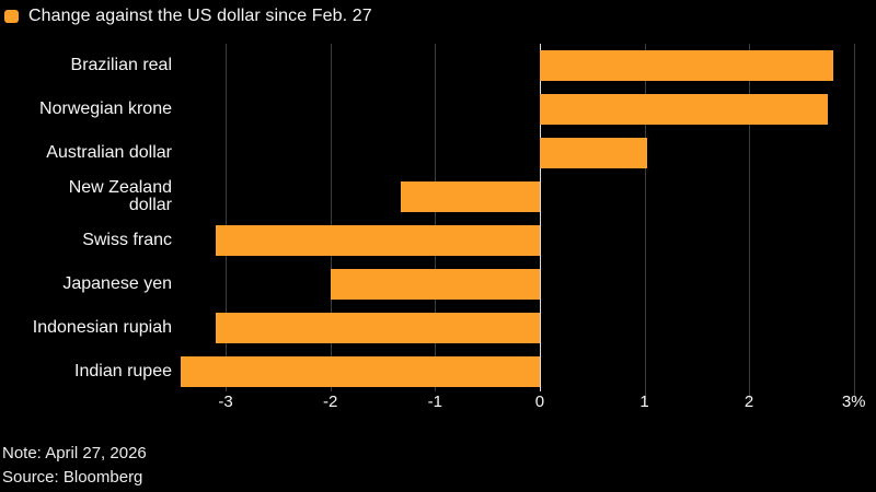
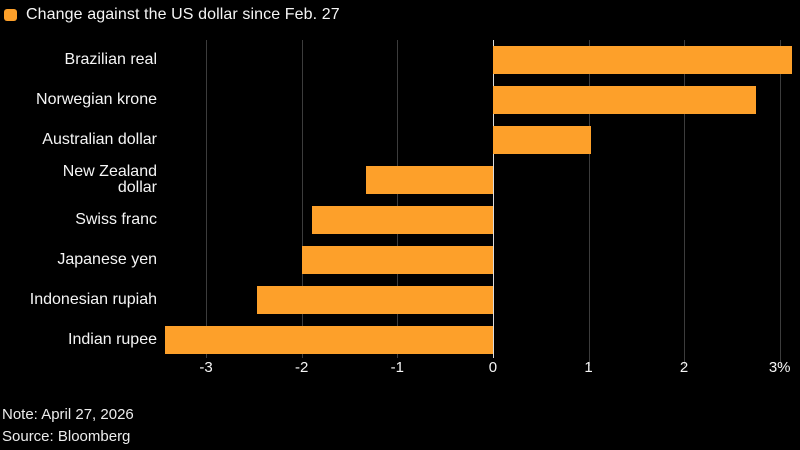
Brazilian real: 2.8% -> 3.1%
Swiss franc: -3.1% -> -1.9%
Indonesian rupiah: -3.1% -> -2.5%
